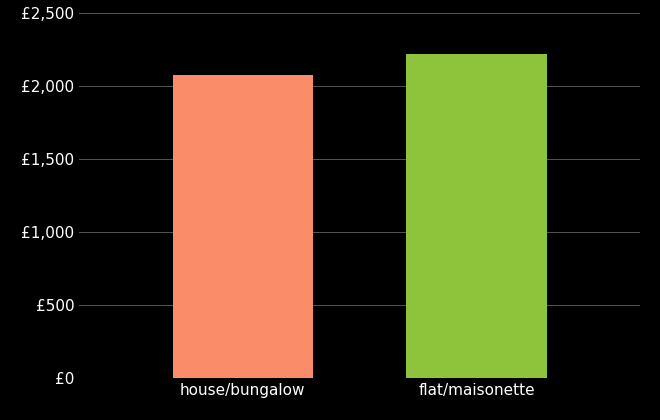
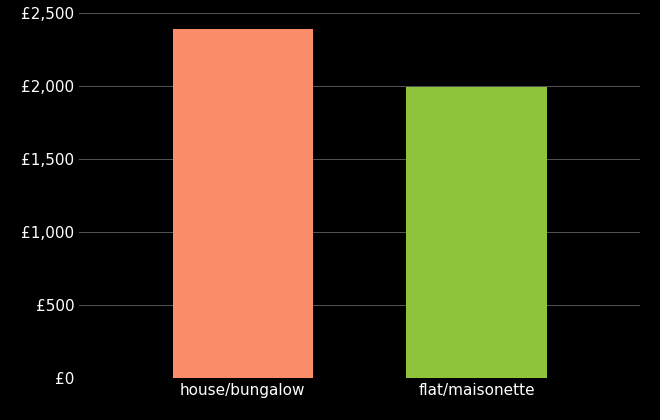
house/bungalow: £2,070 -> £2,390
flat/maisonette: £2,220 -> £1,990
